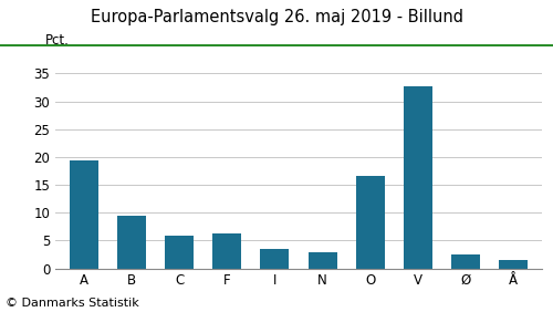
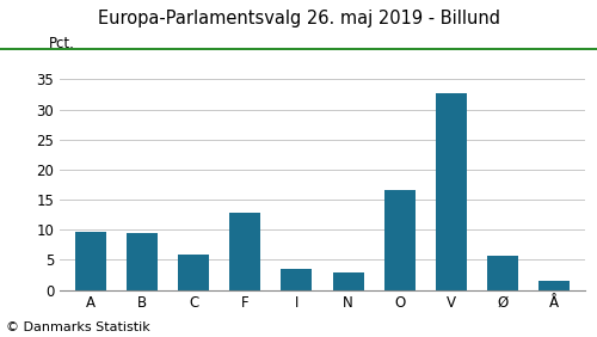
A: 19.3 -> 9.6
F: 6.3 -> 12.8
Ø: 2.5 -> 5.6
